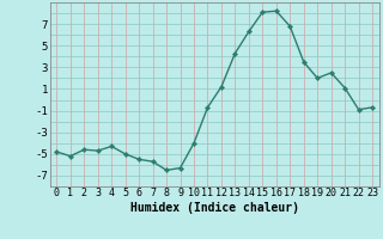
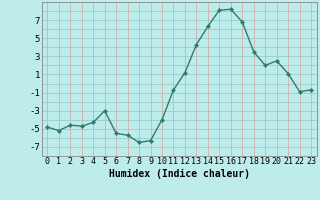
5: -5.0 -> -3.0
